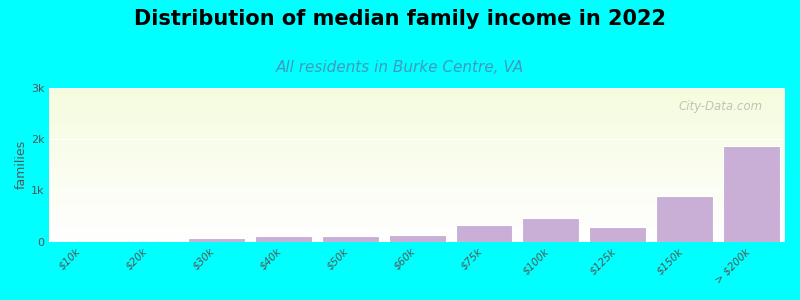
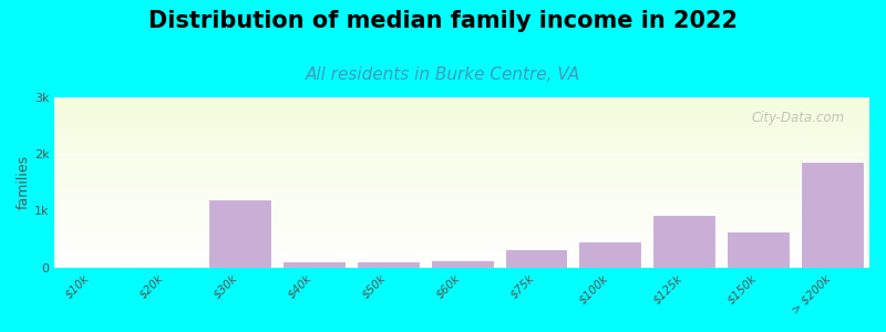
$30k: 0.08k -> 1.20k
$125k: 0.29k -> 0.92k
$150k: 0.90k -> 0.64k
